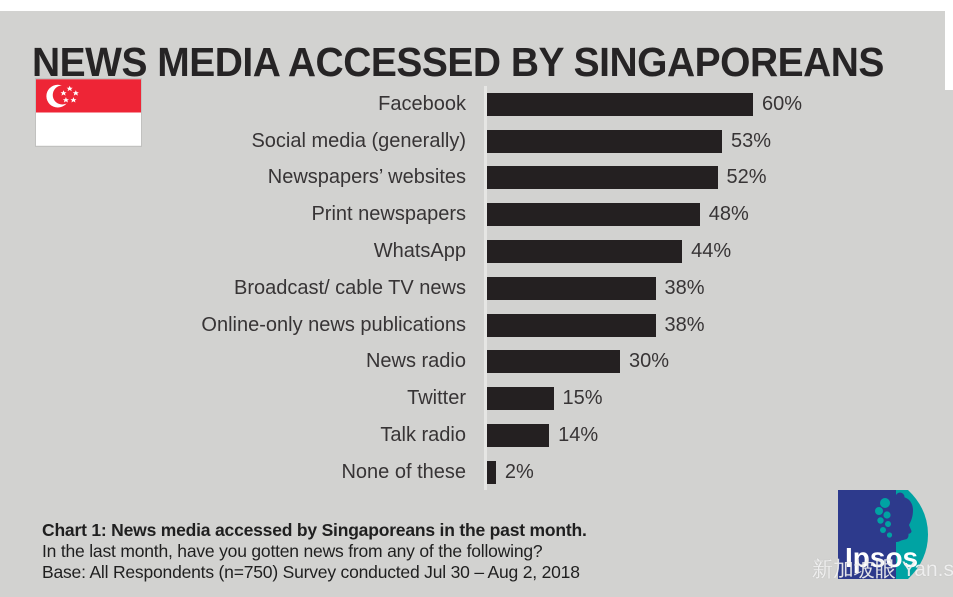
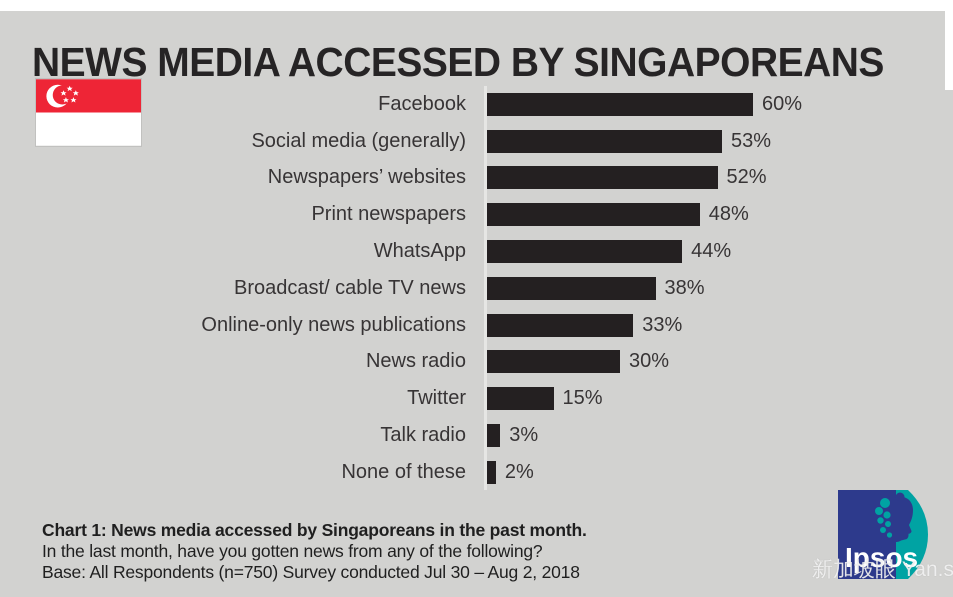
Online-only news publications: 38% -> 33%
Talk radio: 14% -> 3%
